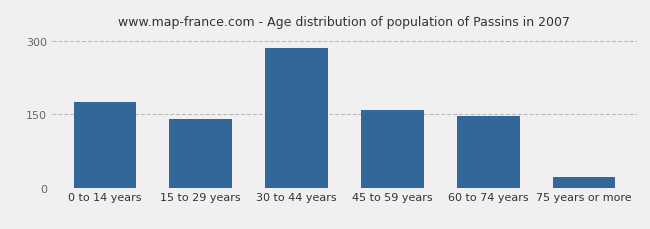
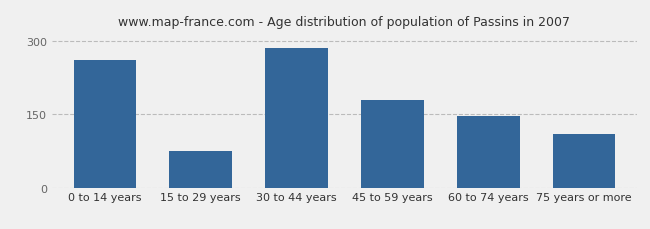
0 to 14 years: 175 -> 260
15 to 29 years: 140 -> 75
45 to 59 years: 158 -> 180
75 years or more: 22 -> 110
